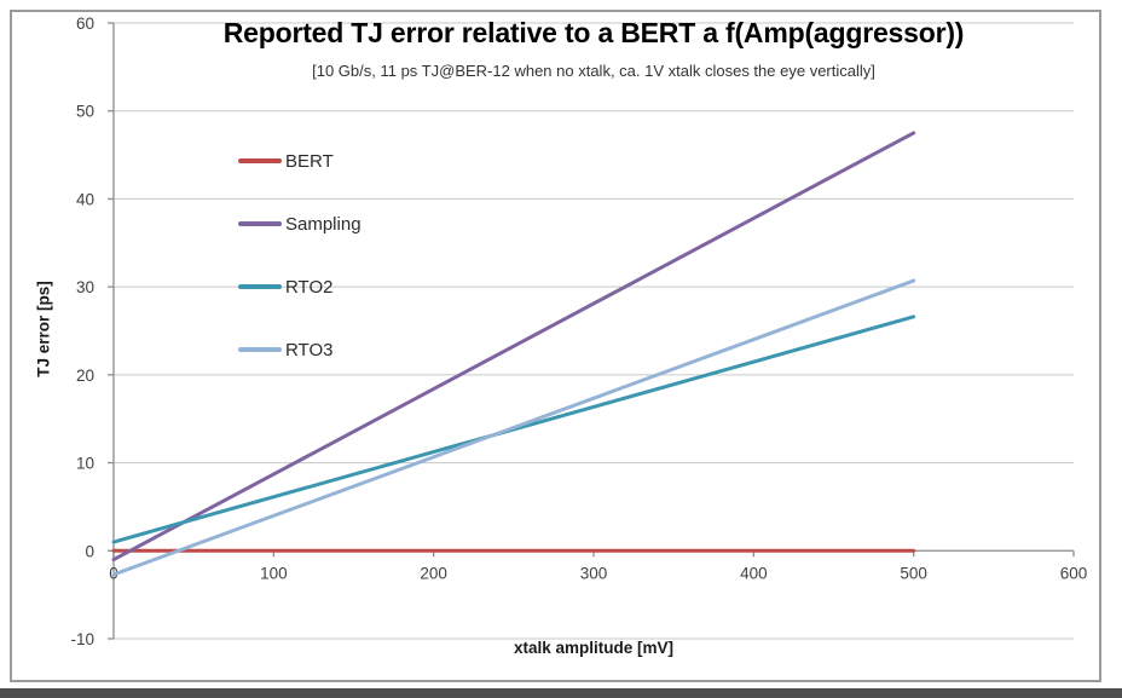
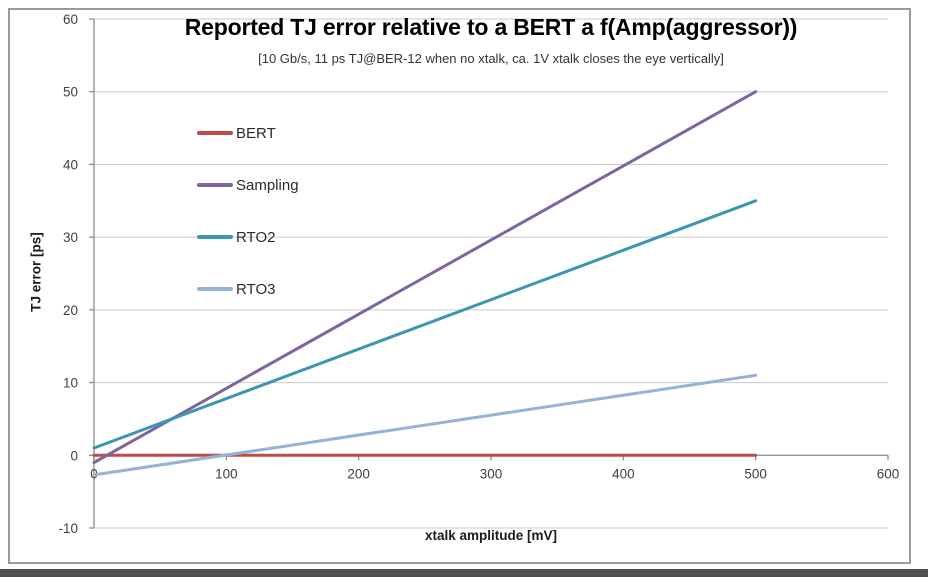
Sampling/500: 48 -> 50
RTO2/500: 27 -> 35
RTO3/500: 31 -> 11
